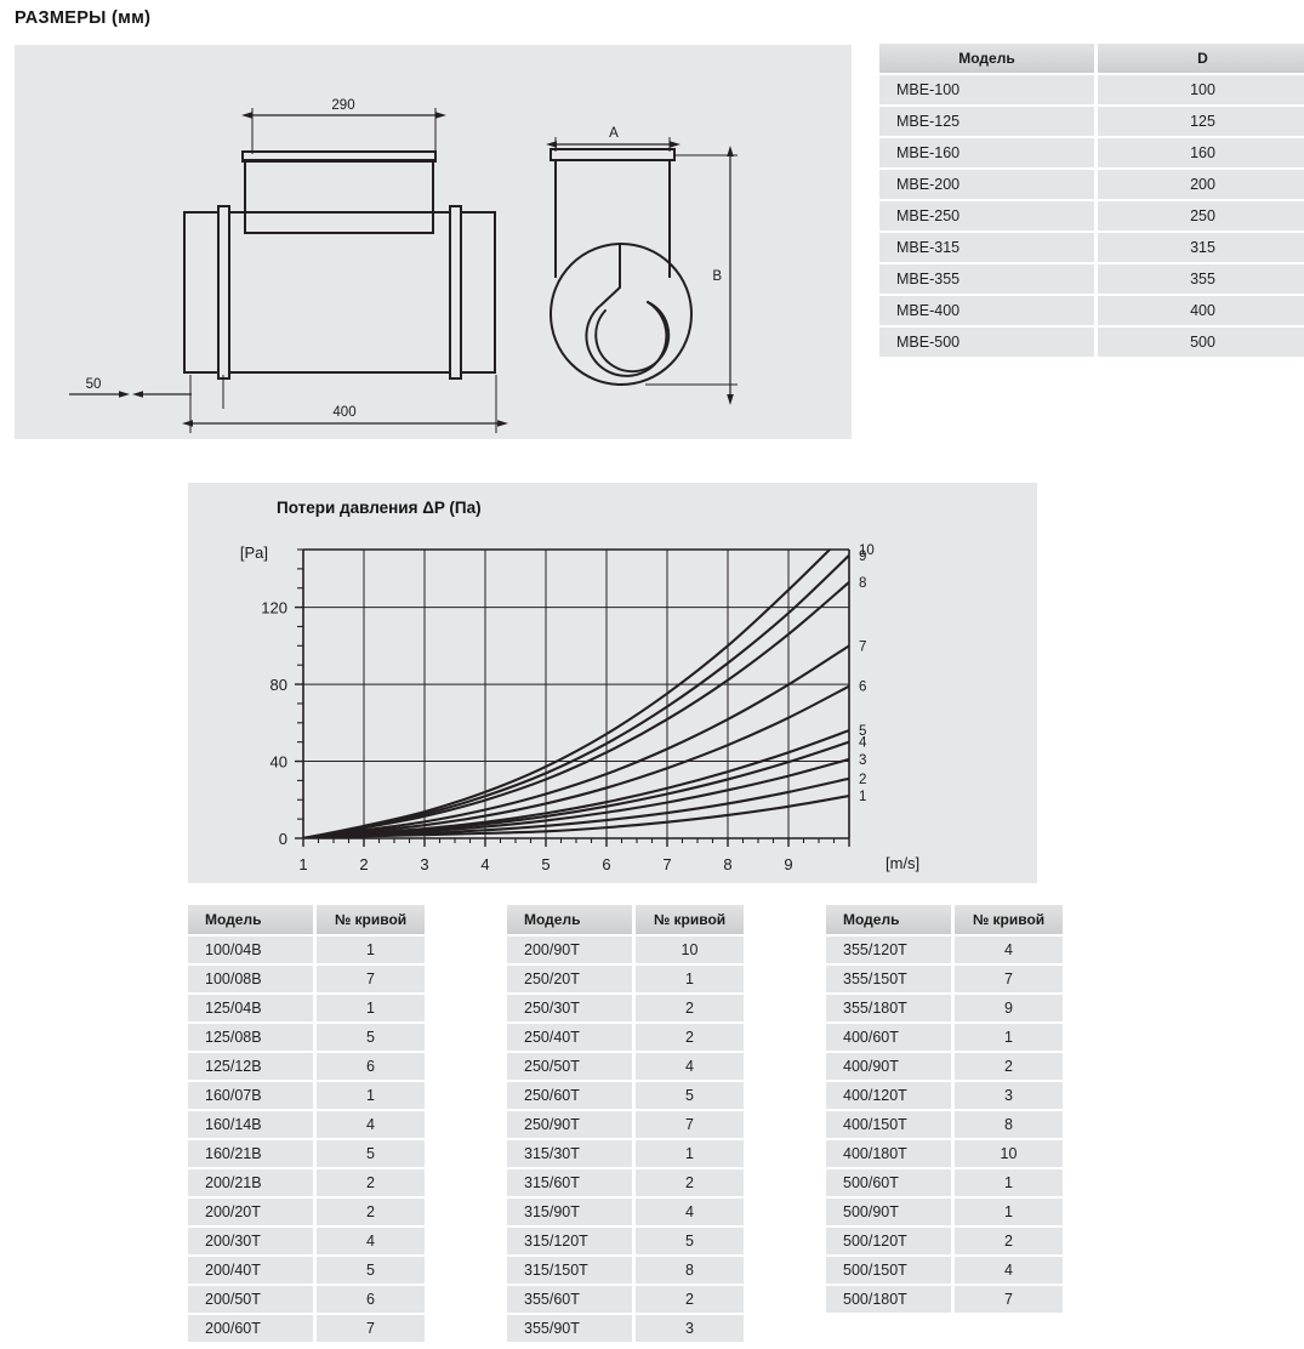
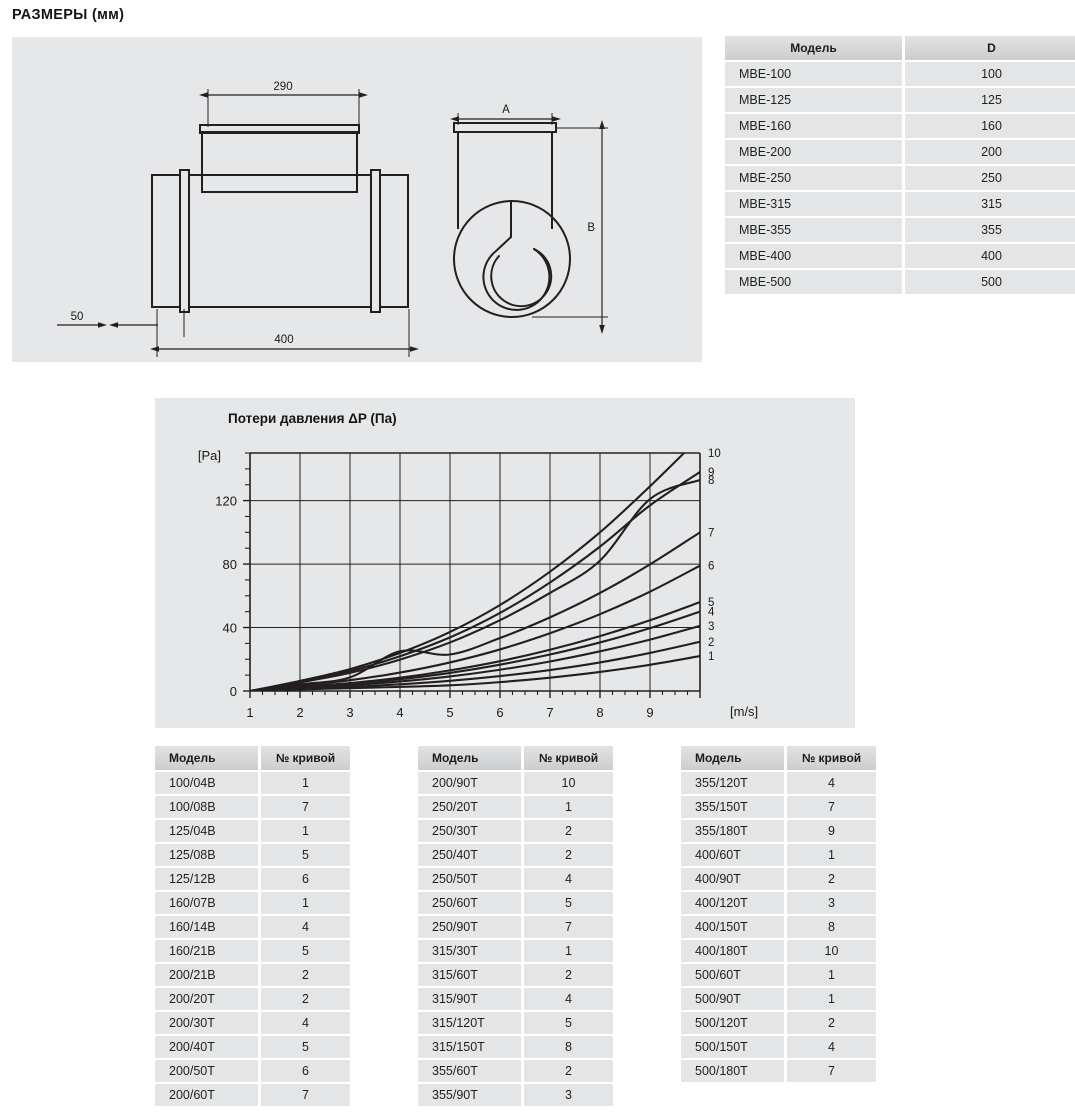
7/4: 15 -> 25
8/9: 106 -> 121
9/10: 147 -> 138
